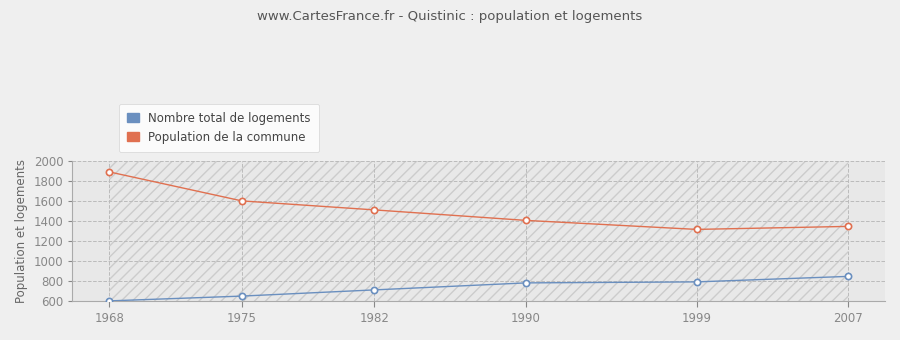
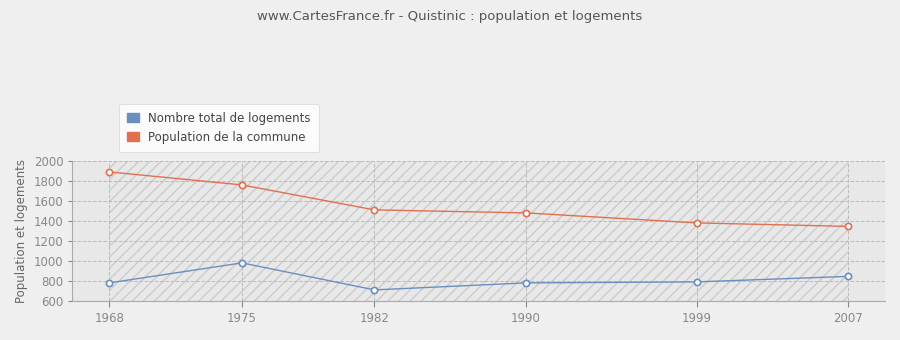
Nombre total de logements/1968: 600 -> 780
Nombre total de logements/1975: 650 -> 980
Population de la commune/1975: 1600 -> 1760
Population de la commune/1990: 1400 -> 1480
Population de la commune/1999: 1320 -> 1380
